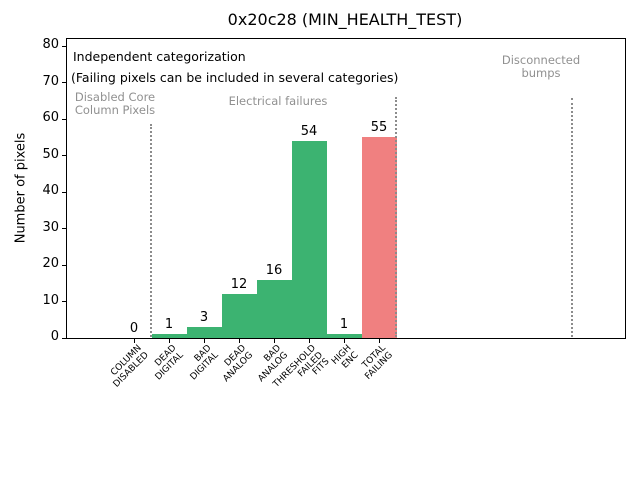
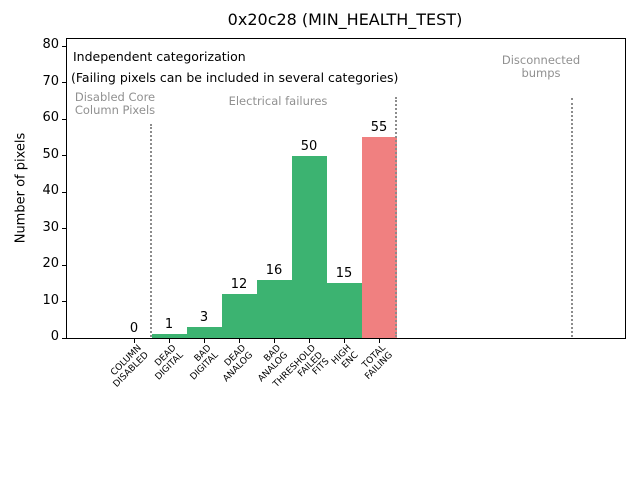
THRESHOLD FAILED FITS: 54 -> 50
HIGH ENC: 1 -> 15
